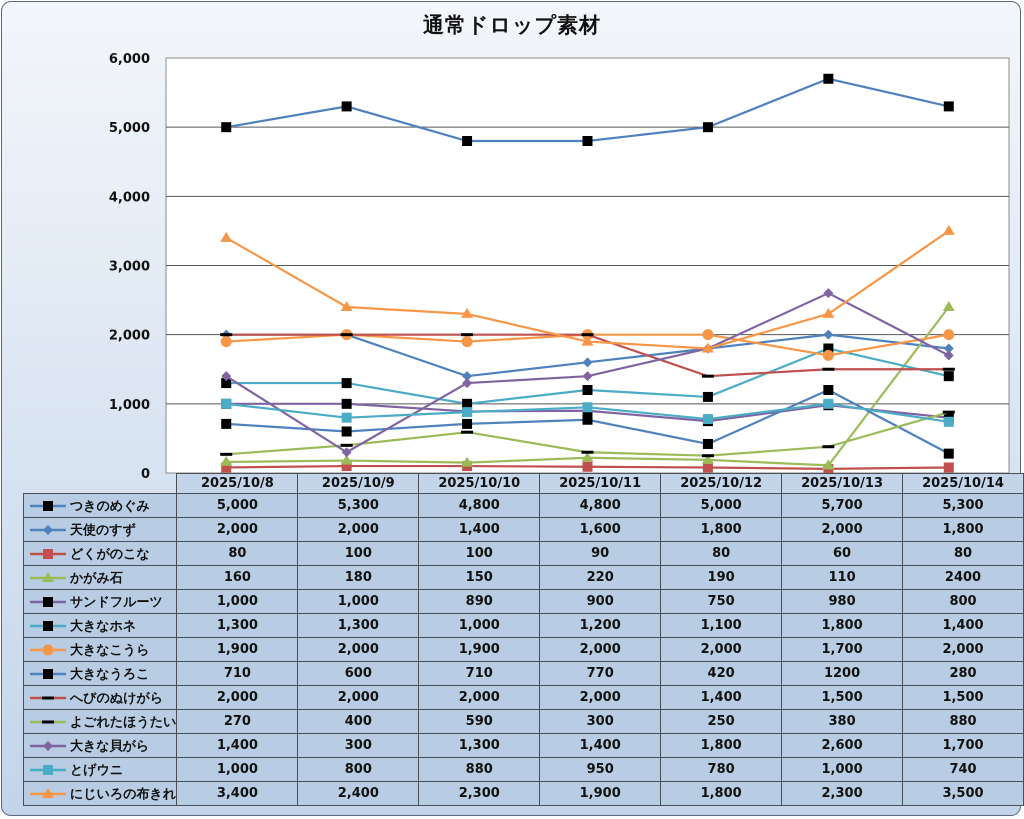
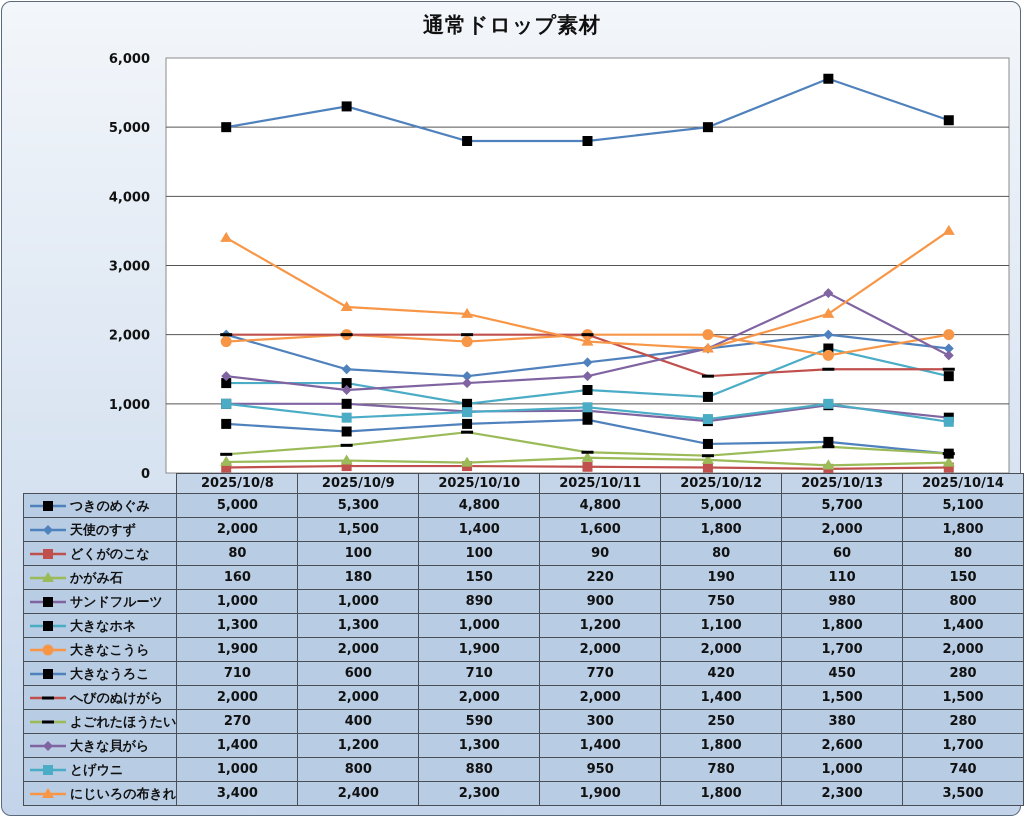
天使のすず/2025/10/9: 2,000 -> 1,500
大きな貝がら/2025/10/9: 300 -> 1,200
大きなうろこ/2025/10/13: 1200 -> 450
つきのめぐみ/2025/10/14: 5,300 -> 5,100
かがみ石/2025/10/14: 2400 -> 150
よごれたほうたい/2025/10/14: 880 -> 280
